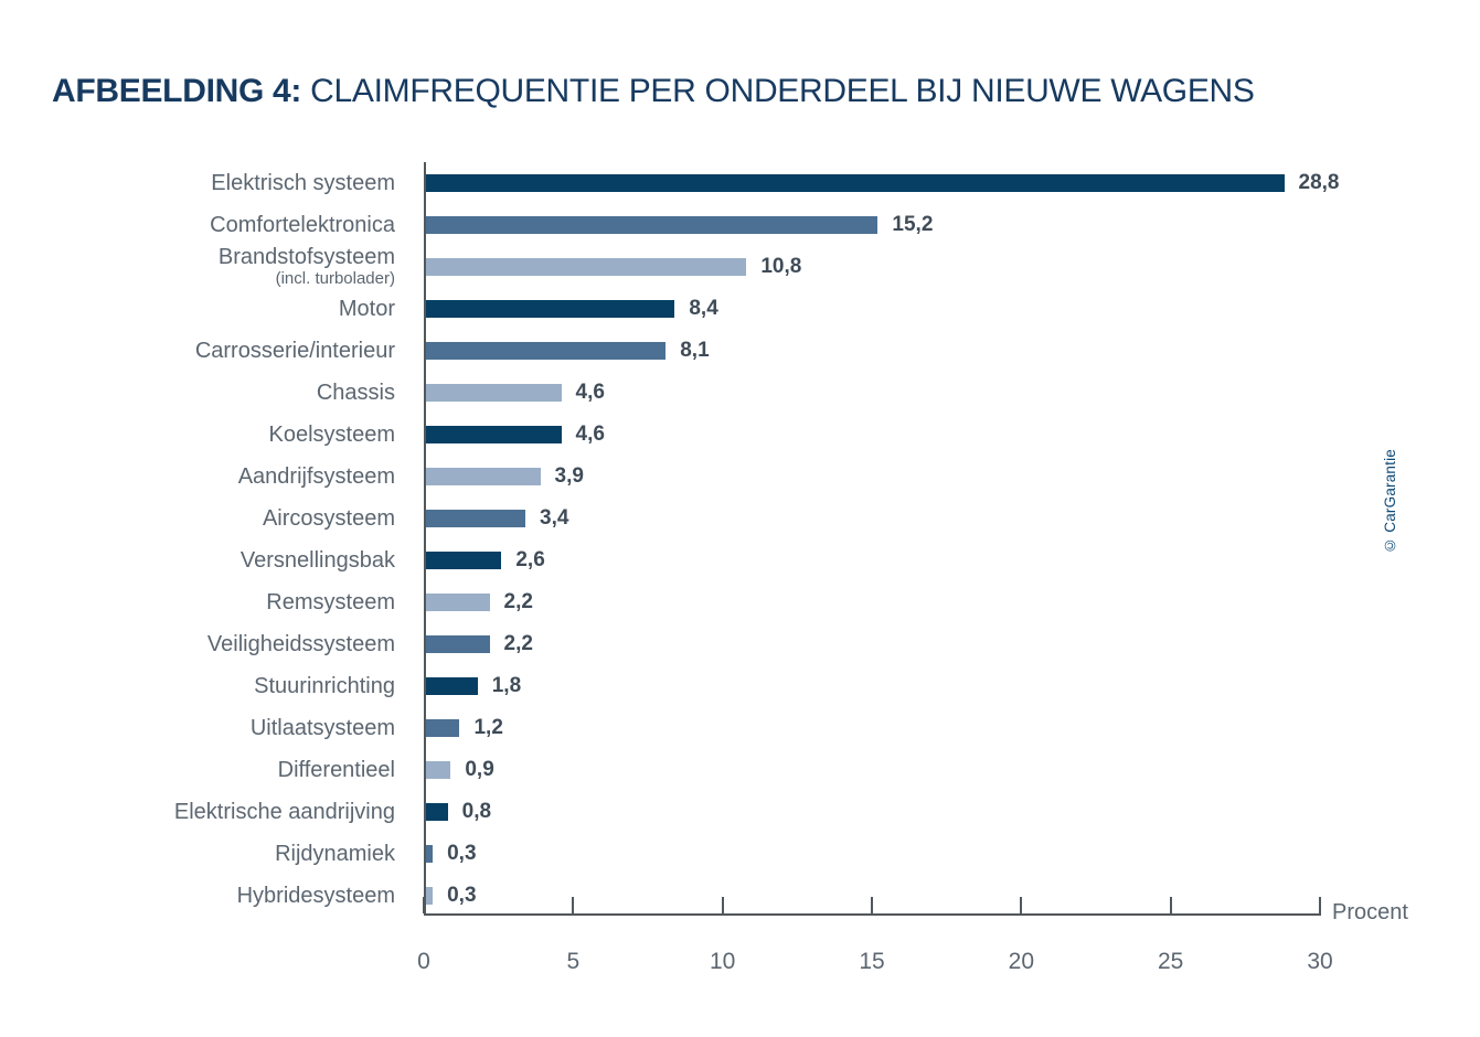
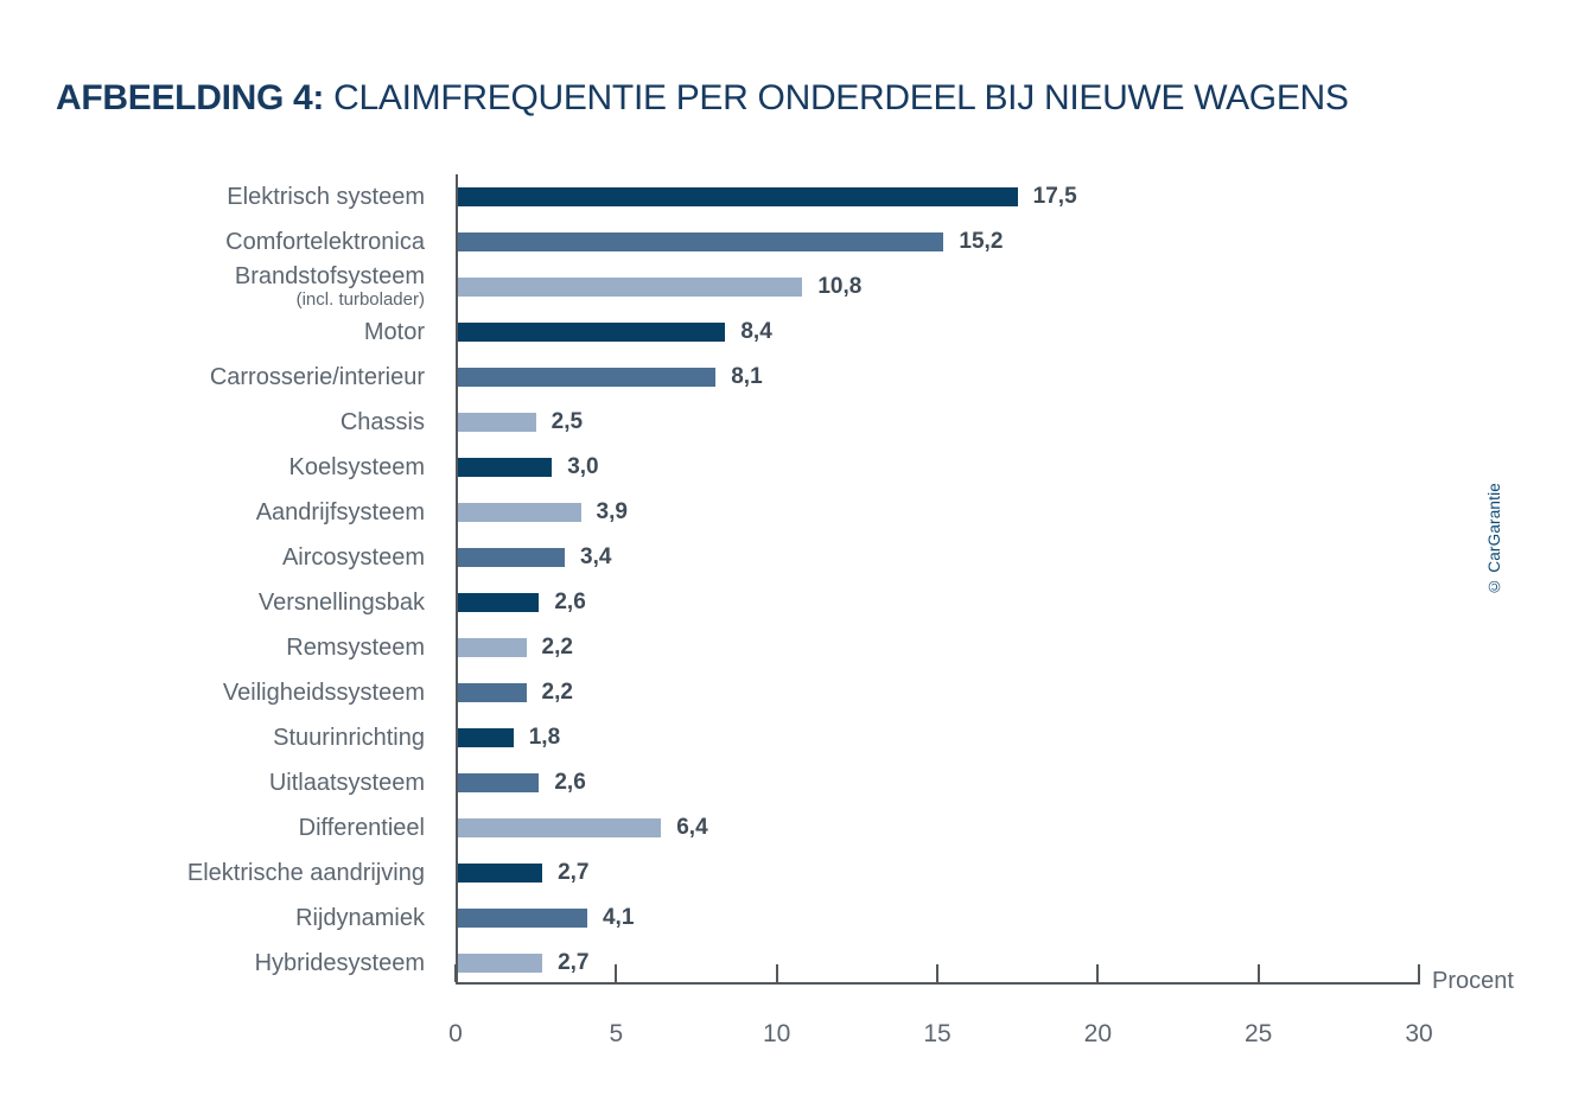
Elektrisch systeem: 28,8 -> 17,5
Chassis: 4,6 -> 2,5
Koelsysteem: 4,6 -> 3,0
Uitlaatsysteem: 1,2 -> 2,6
Differentieel: 0,9 -> 6,4
Elektrische aandrijving: 0,8 -> 2,7
Rijdynamiek: 0,3 -> 4,1
Hybridesysteem: 0,3 -> 2,7
